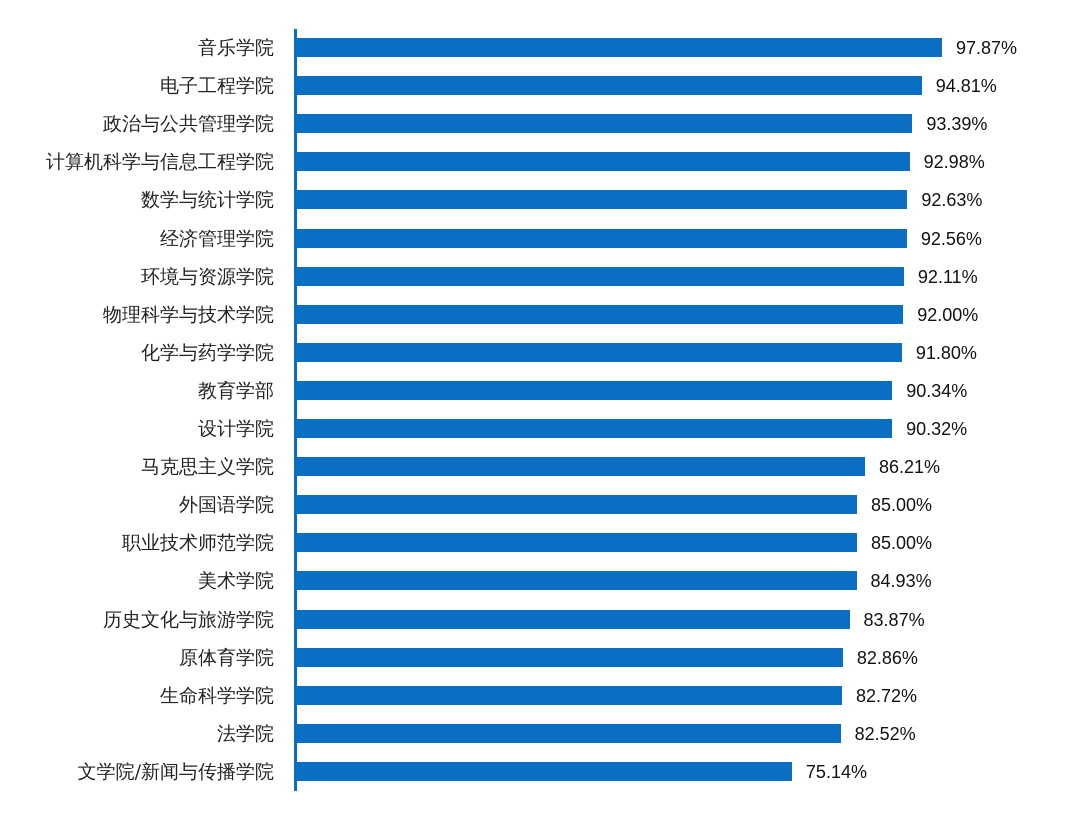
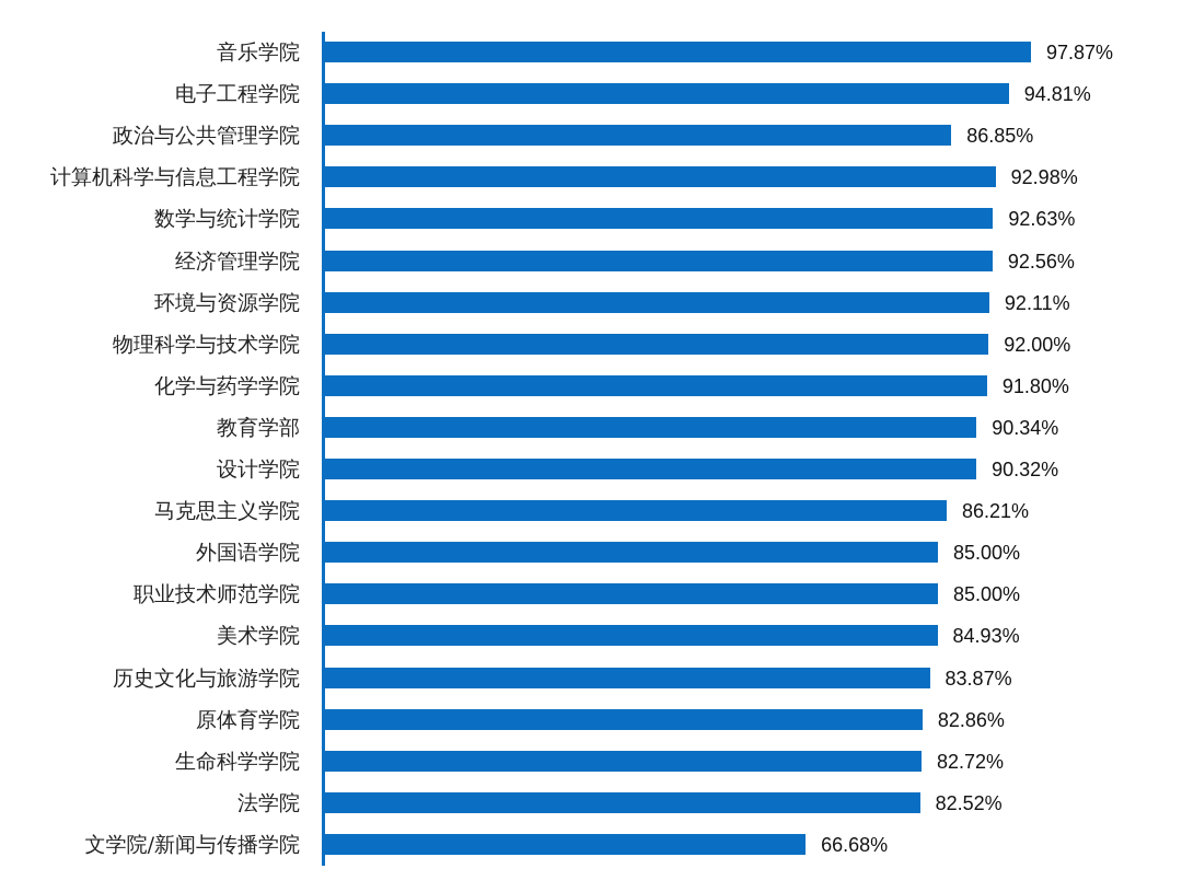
政治与公共管理学院: 93.39% -> 86.85%
文学院/新闻与传播学院: 75.14% -> 66.68%
